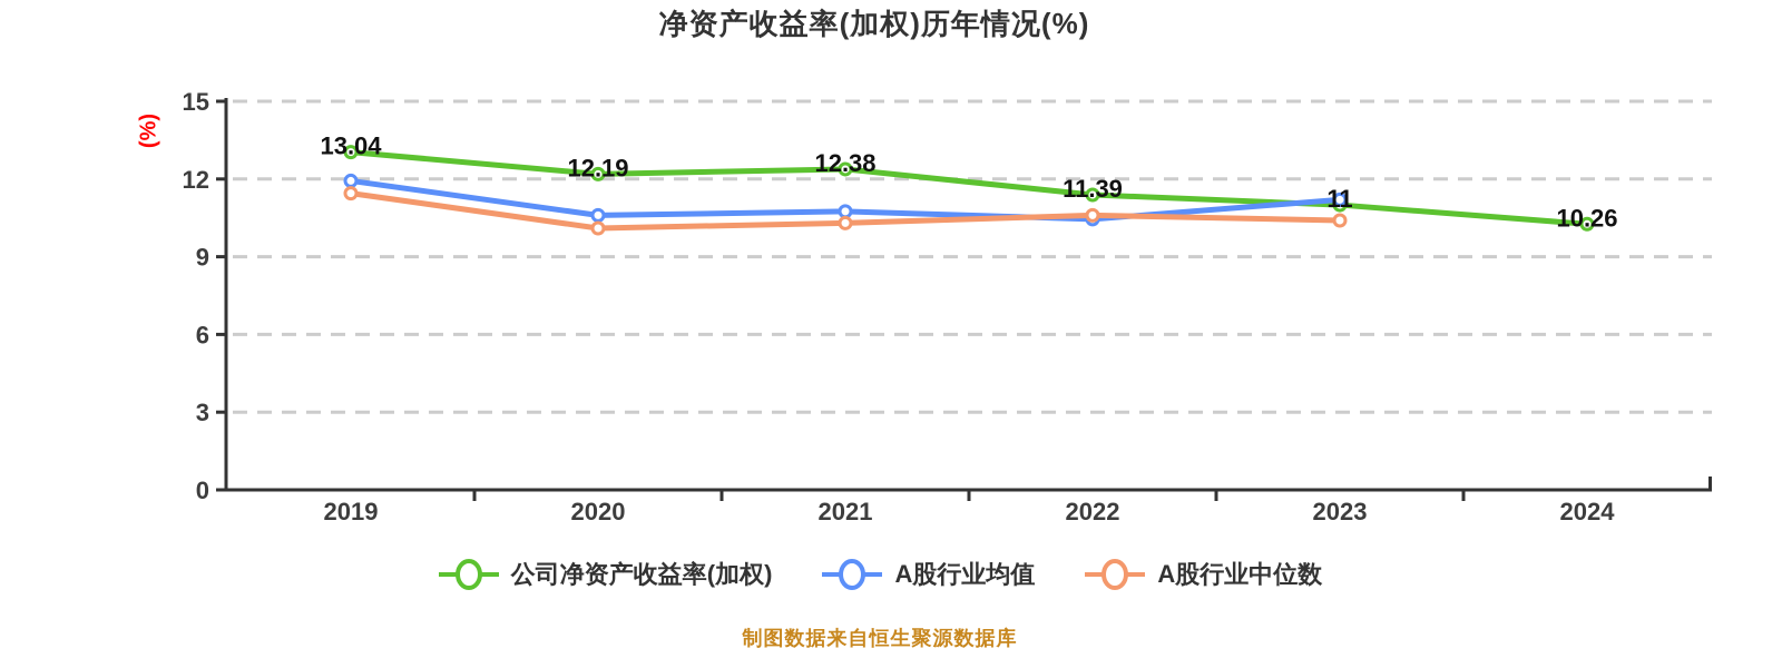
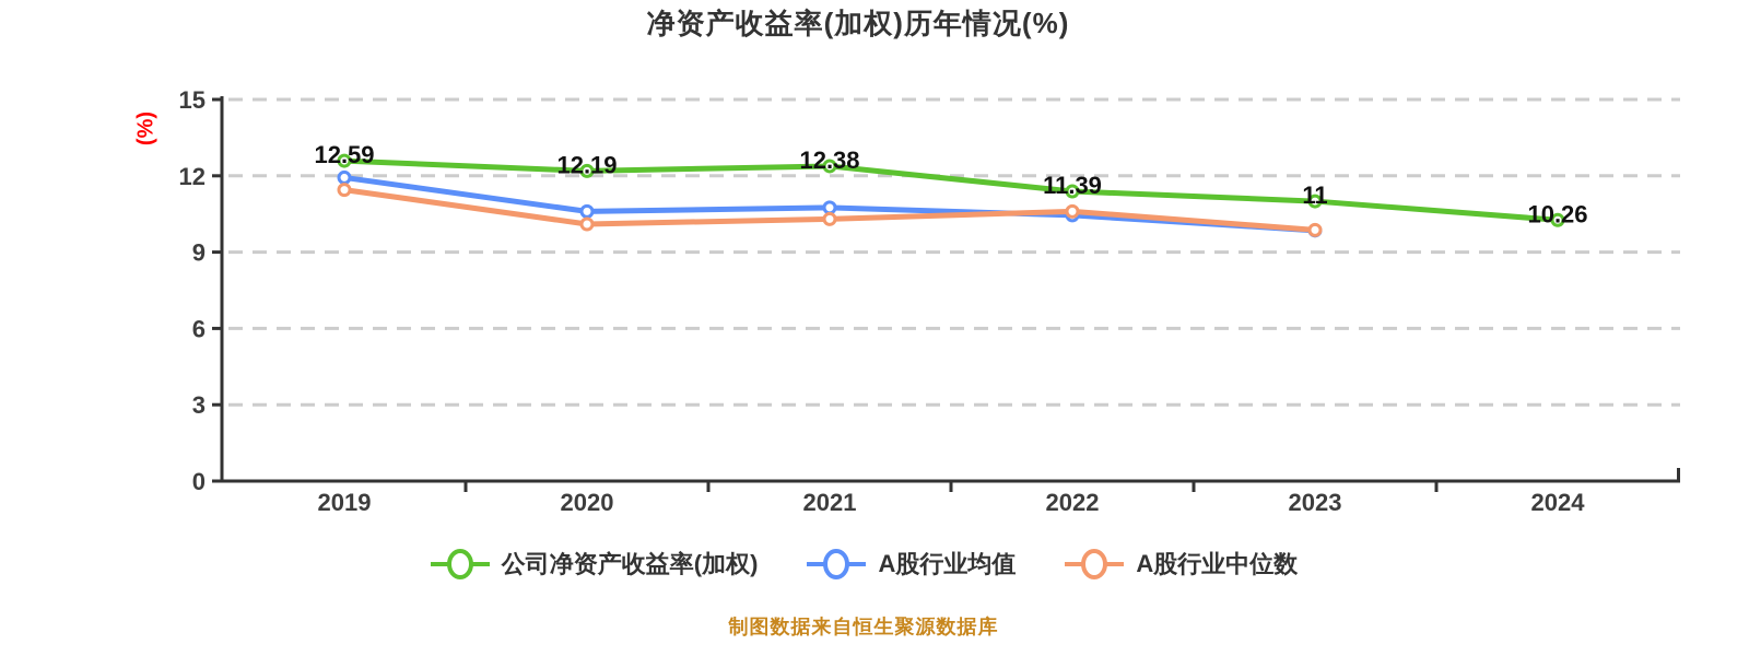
公司净资产收益率(加权)/2019: 13.04 -> 12.59
A股行业均值/2023: 11.2 -> 9.8
A股行业中位数/2023: 10.4 -> 9.9
